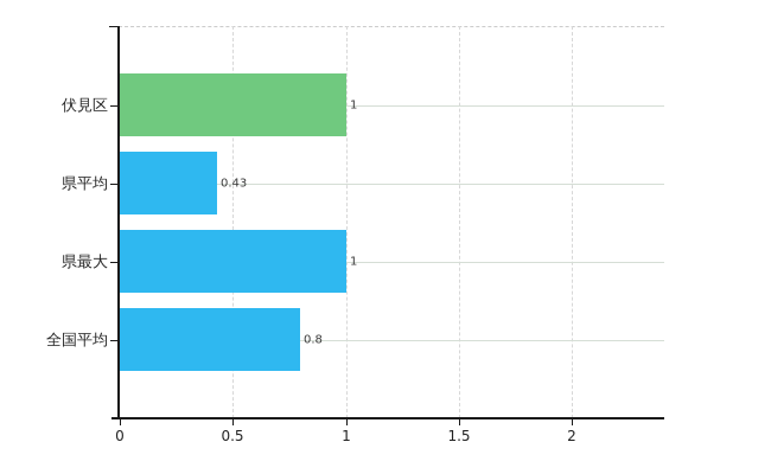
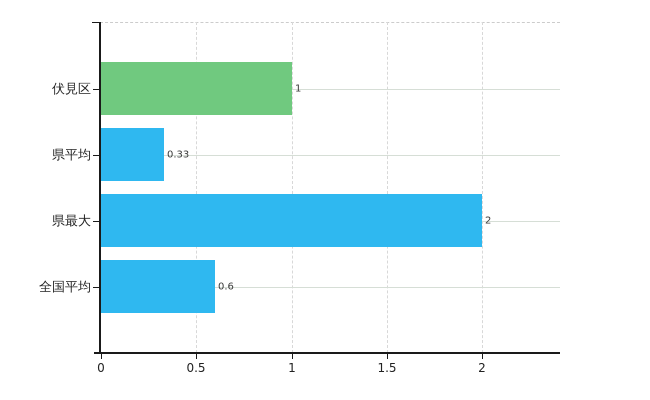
県平均: 0.43 -> 0.33
県最大: 1 -> 2
全国平均: 0.8 -> 0.6
